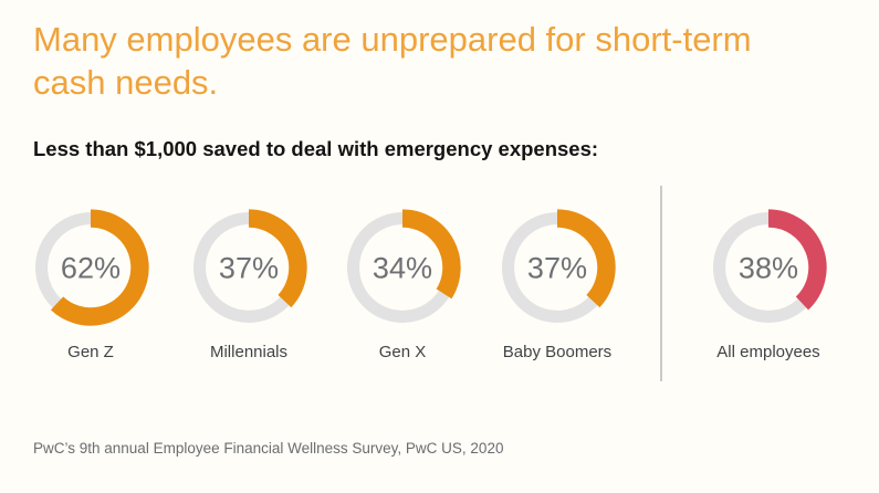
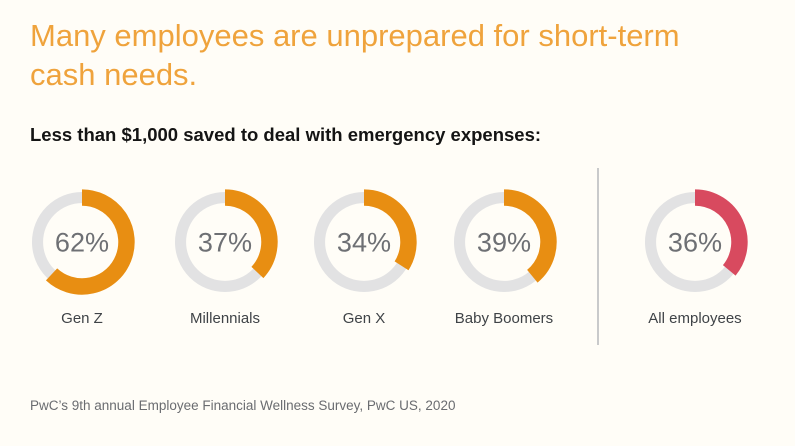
Baby Boomers: 37% -> 39%
All employees: 38% -> 36%
